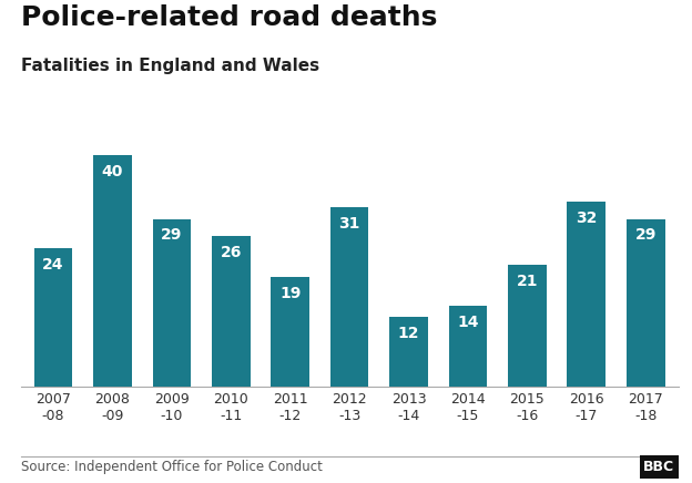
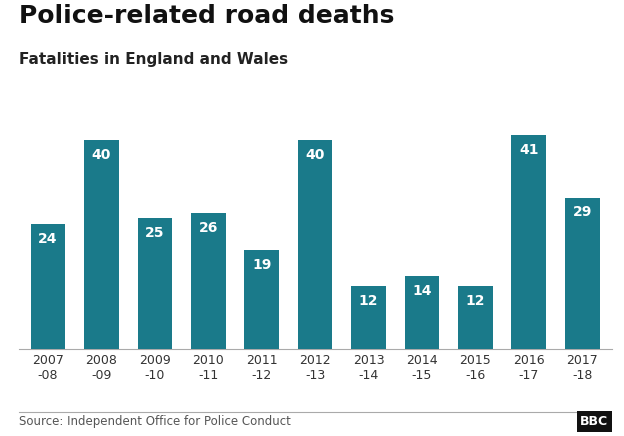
2009 -10: 29 -> 25
2012 -13: 31 -> 40
2015 -16: 21 -> 12
2016 -17: 32 -> 41
